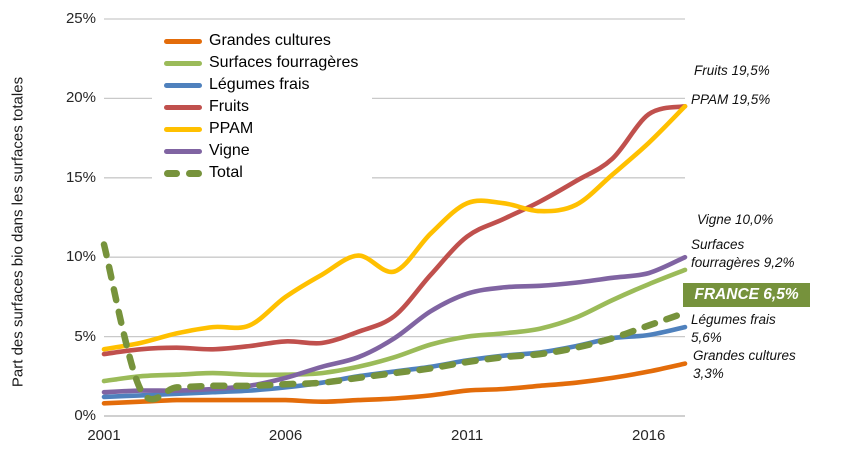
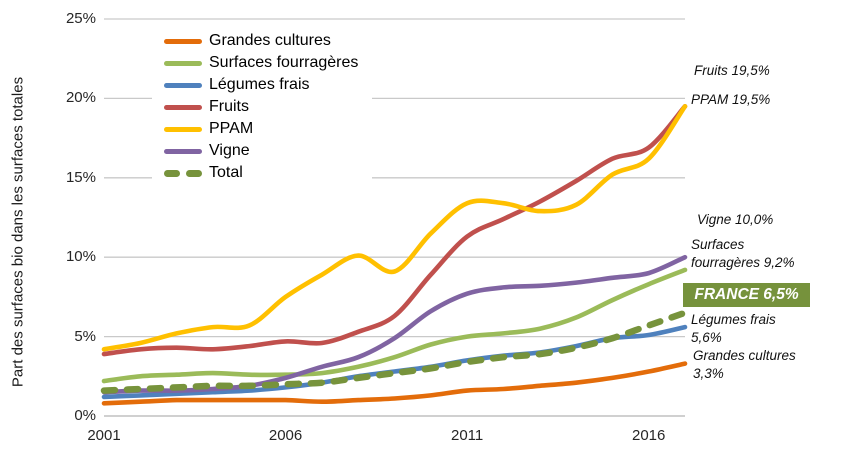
Total/2001: 10.8% -> 1.6%
Fruits/2016: 19.0% -> 16.9%
PPAM/2016: 17.2% -> 16.2%
